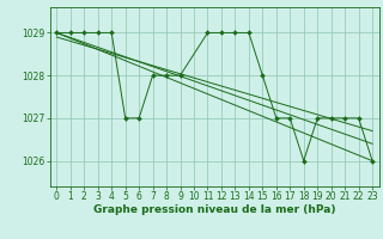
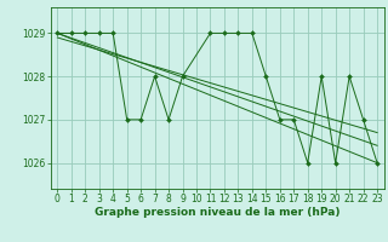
8: 1028 -> 1027
19: 1027 -> 1028
20: 1027 -> 1026
21: 1027 -> 1028
